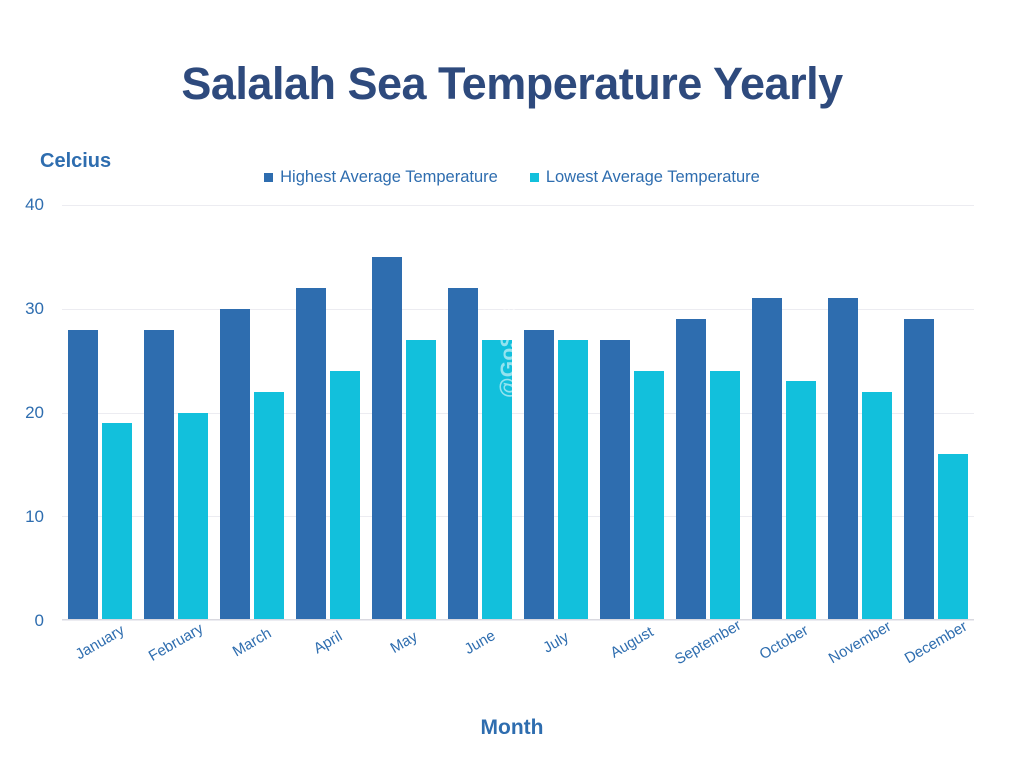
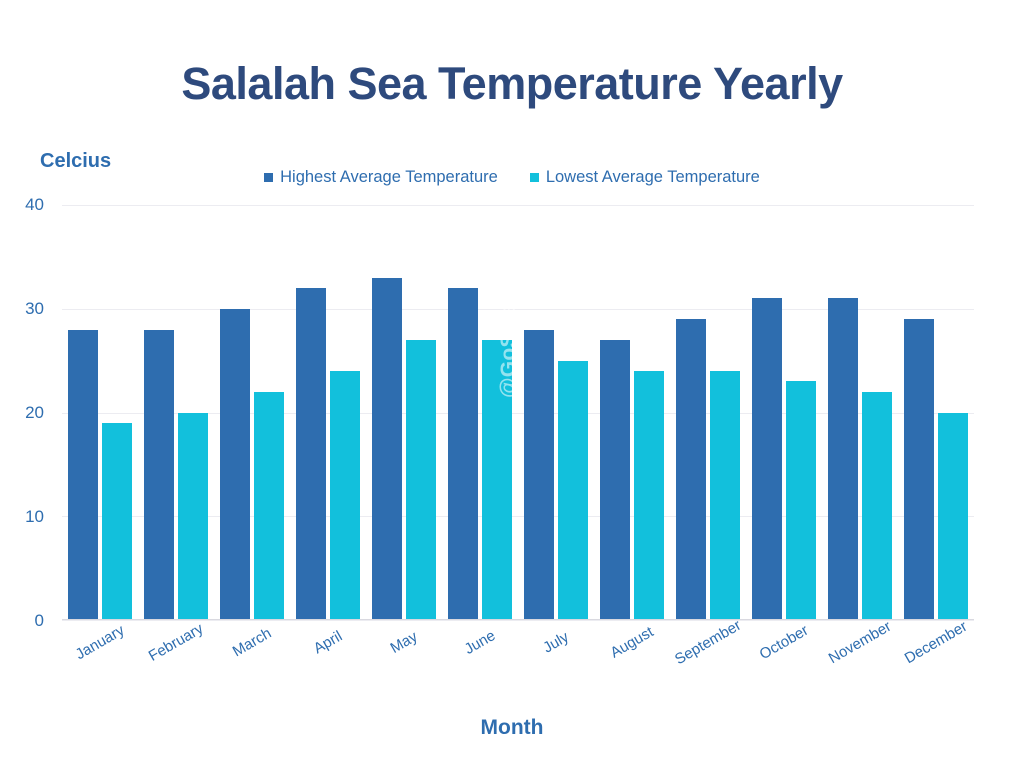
Highest Average Temperature/May: 35 -> 33
Lowest Average Temperature/July: 27 -> 25
Lowest Average Temperature/December: 16 -> 20
